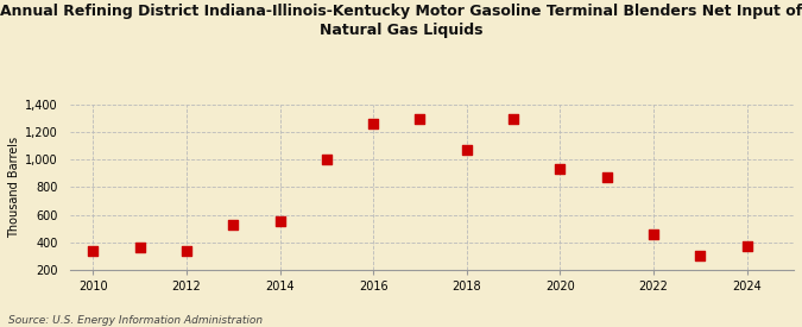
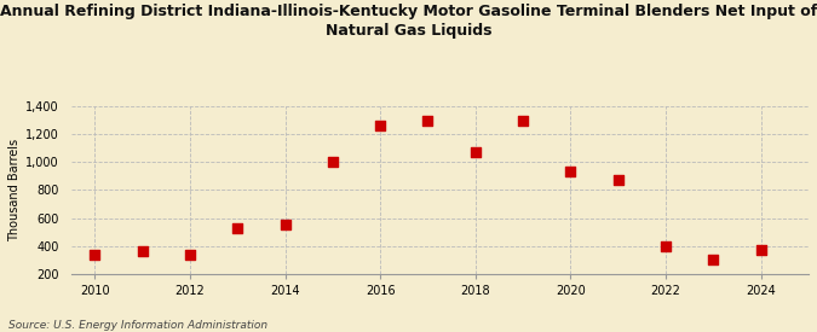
2022: 460 -> 400
